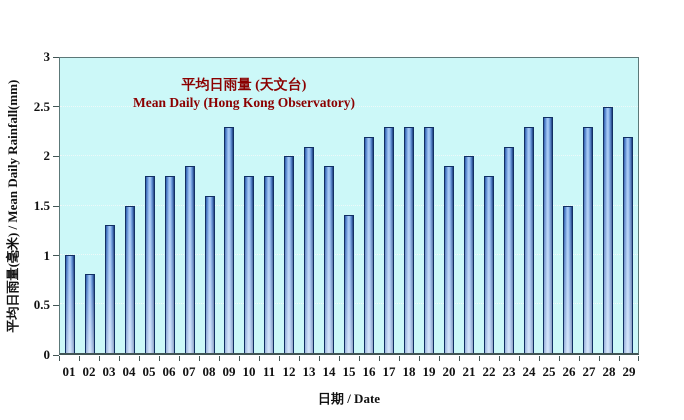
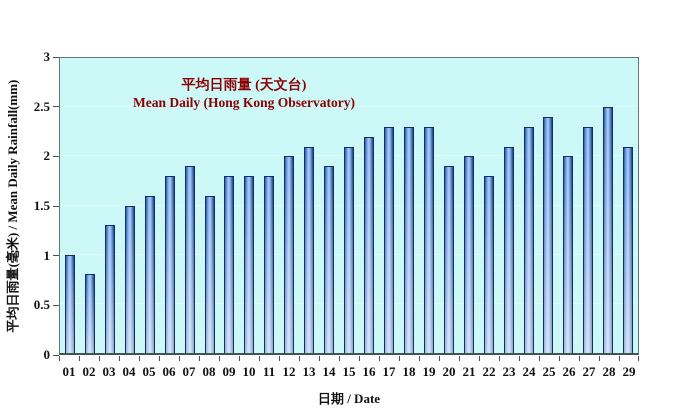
05: 1.8 -> 1.6
09: 2.3 -> 1.8
15: 1.4 -> 2.1
26: 1.5 -> 2.0
29: 2.2 -> 2.1
